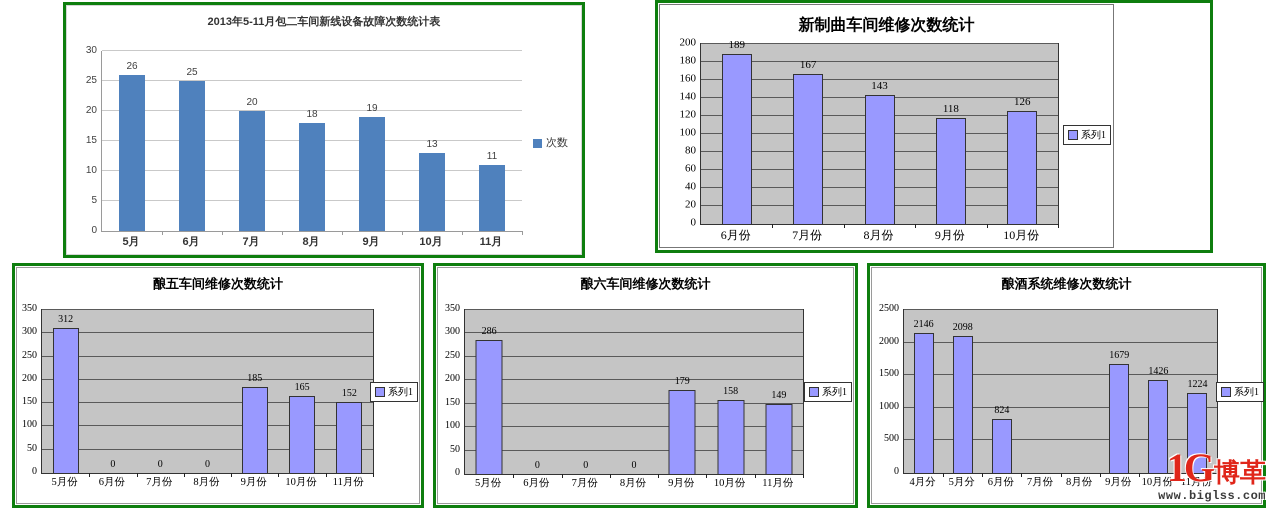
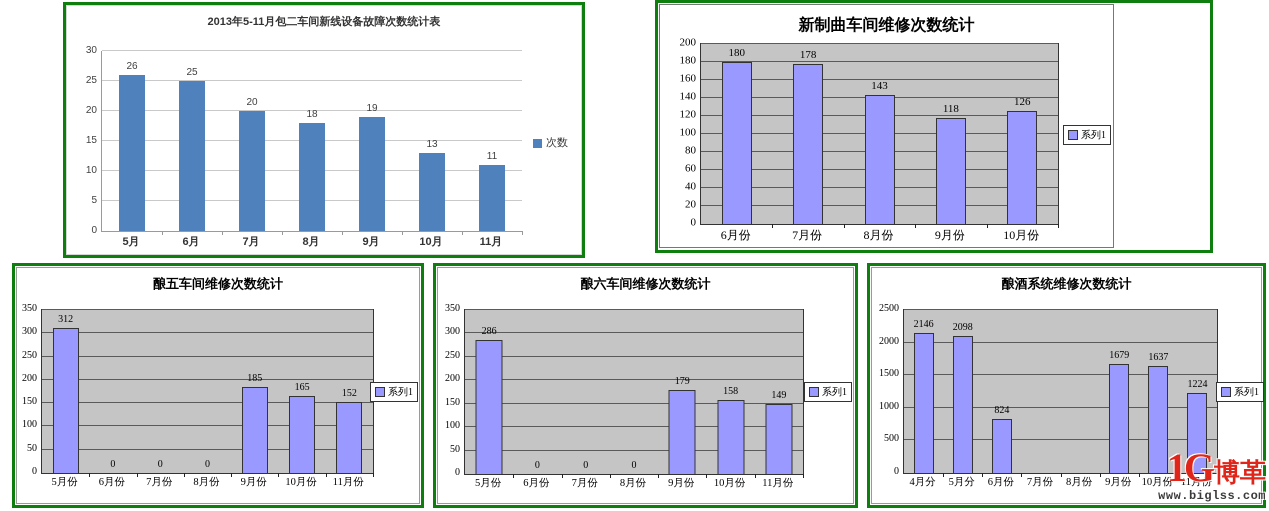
新制曲车间维修次数统计/6月份: 189 -> 180
新制曲车间维修次数统计/7月份: 167 -> 178
酿酒系统维修次数统计/10月份: 1426 -> 1637
